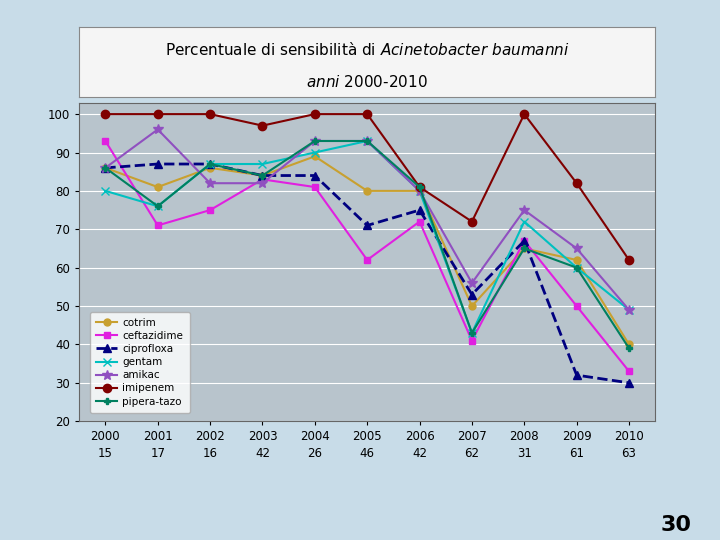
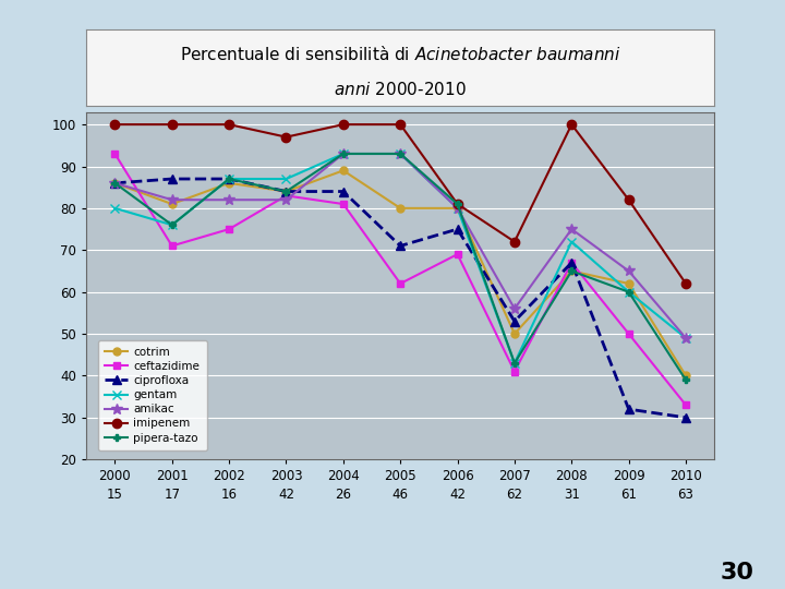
amikac/2001: 96 -> 82
gentam/2004: 90 -> 93
ceftazidime/2006: 72 -> 69
